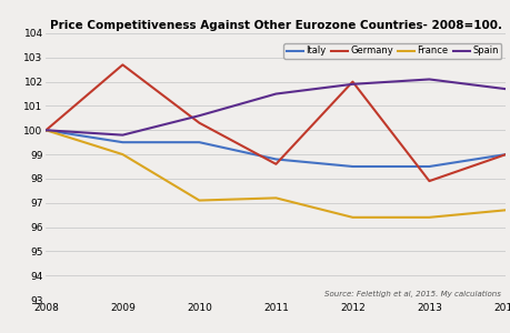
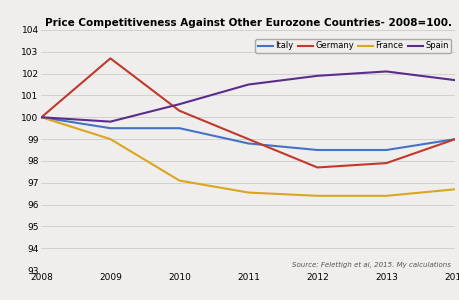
Germany/2011: 98.6 -> 99.0
France/2011: 97.20 -> 96.55
Germany/2012: 102.0 -> 97.7
